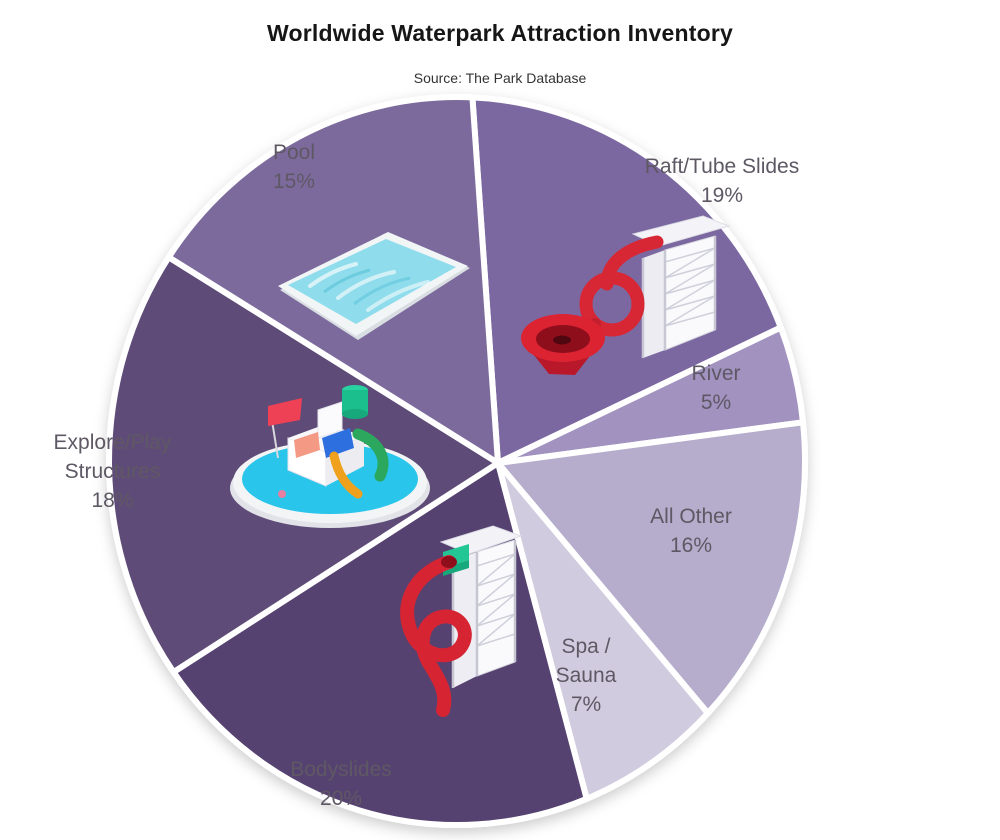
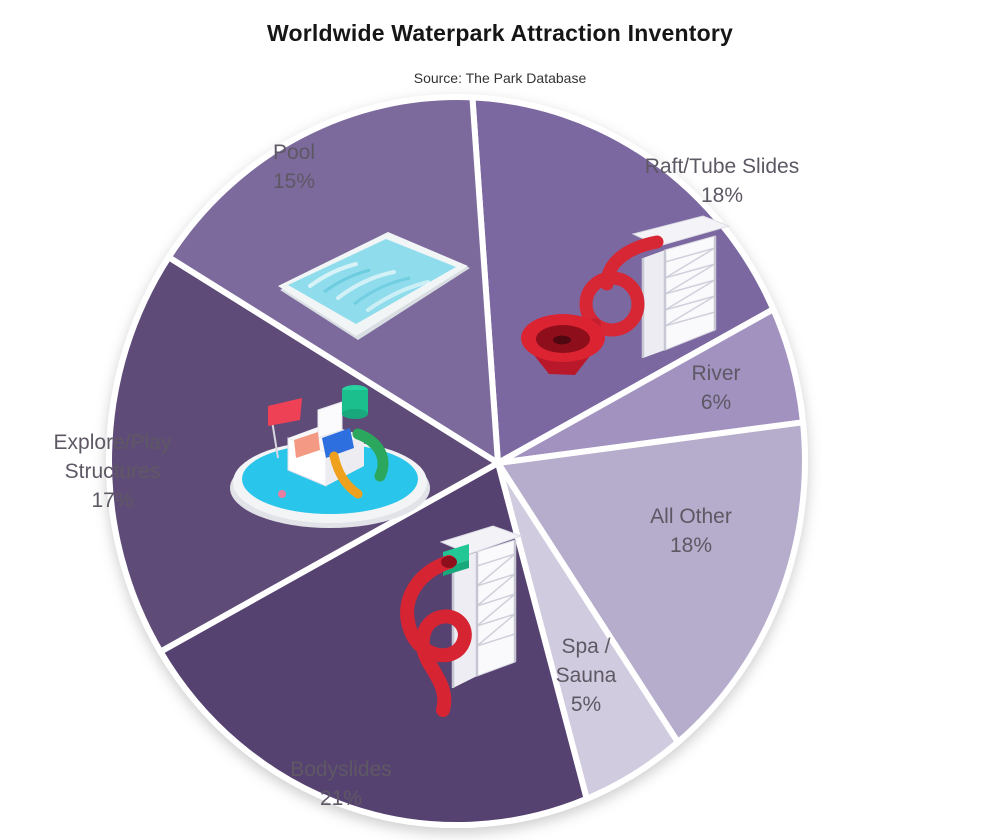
Raft/Tube Slides: 19% -> 18%
River: 5% -> 6%
All Other: 16% -> 18%
Spa / Sauna: 7% -> 5%
Bodyslides: 20% -> 21%
Explore/Play Structures: 18% -> 17%
